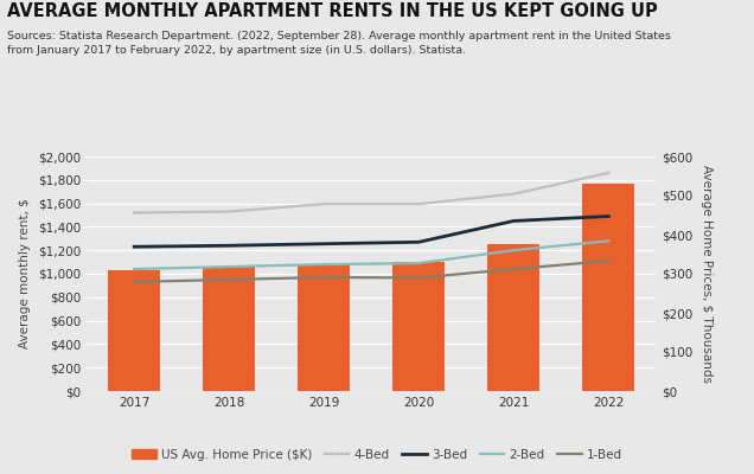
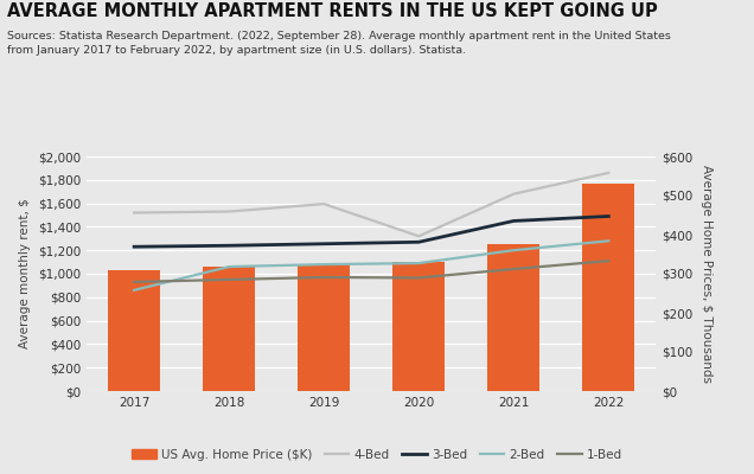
2-Bed/2017: $1,040 -> $860
4-Bed/2020: $1,600 -> $1,320
